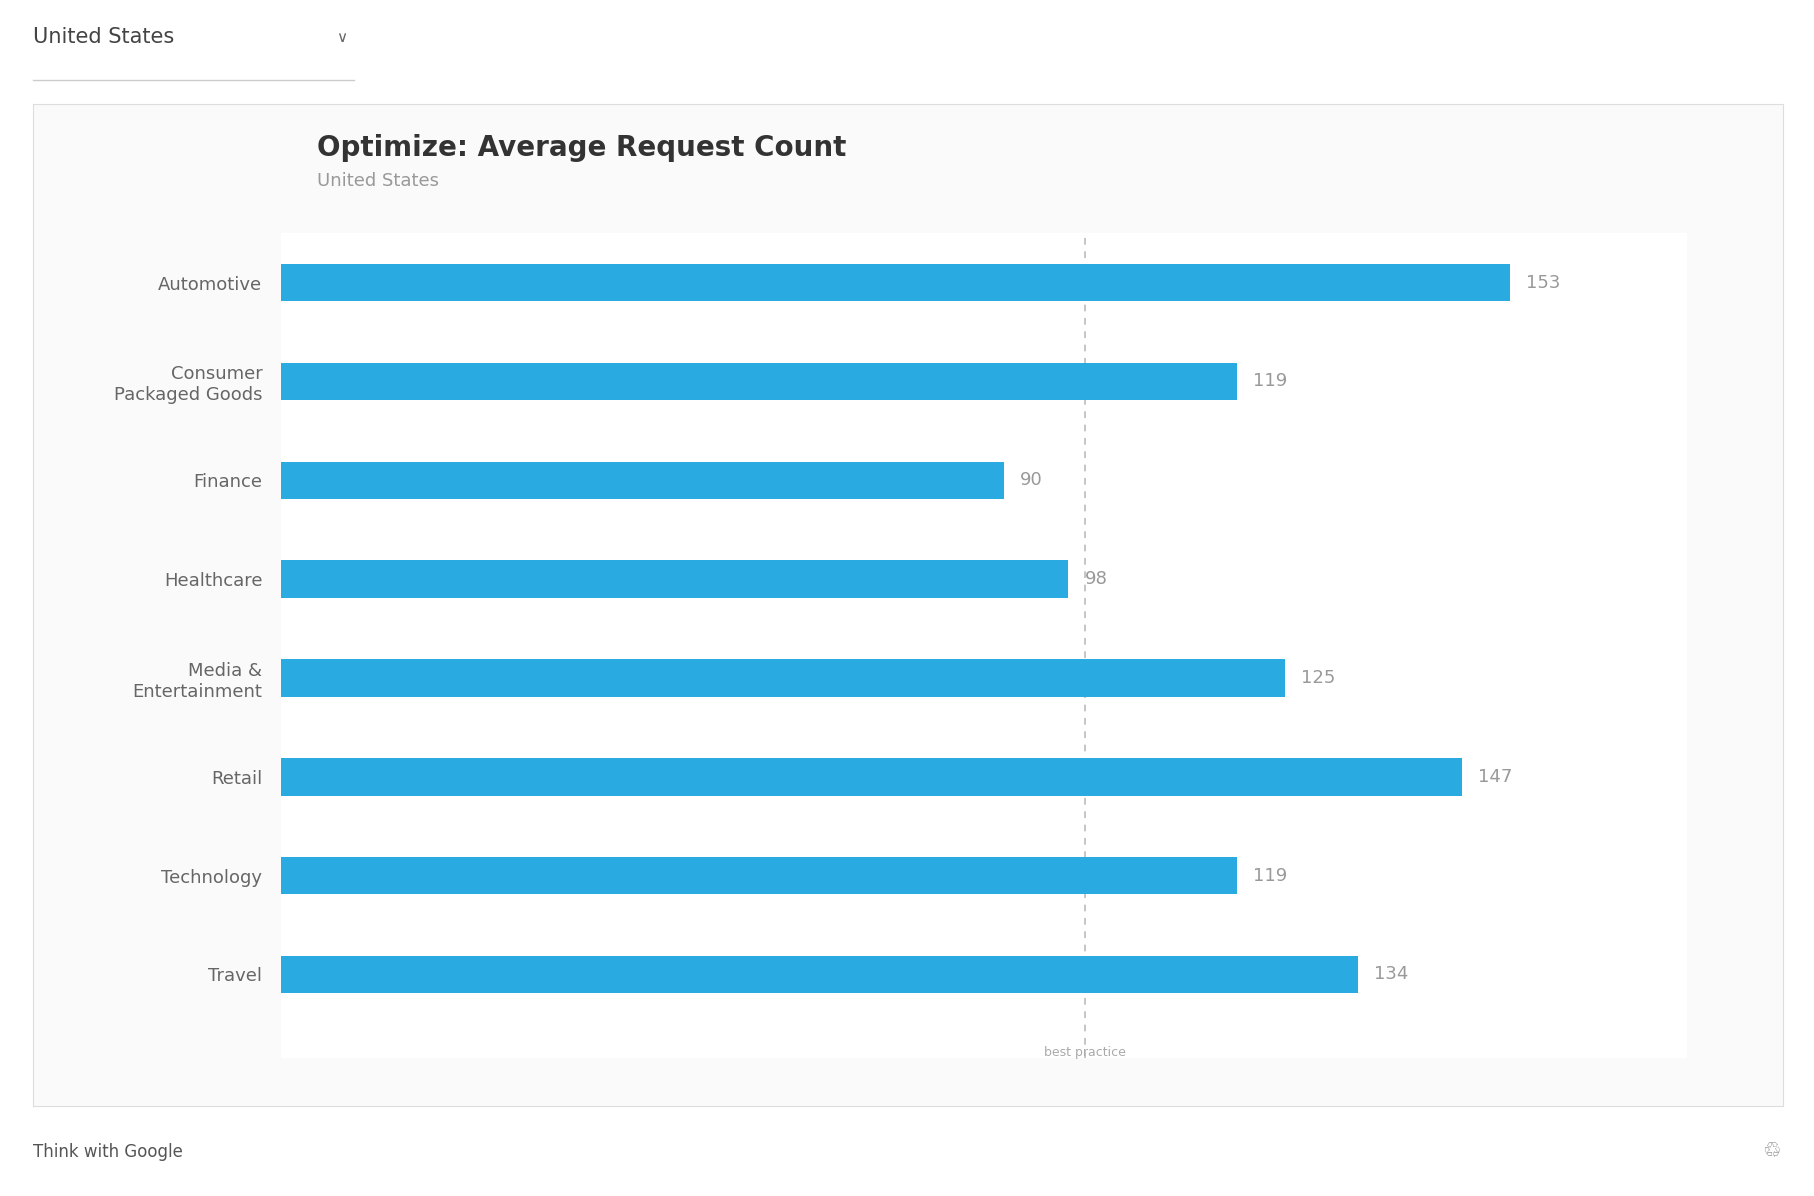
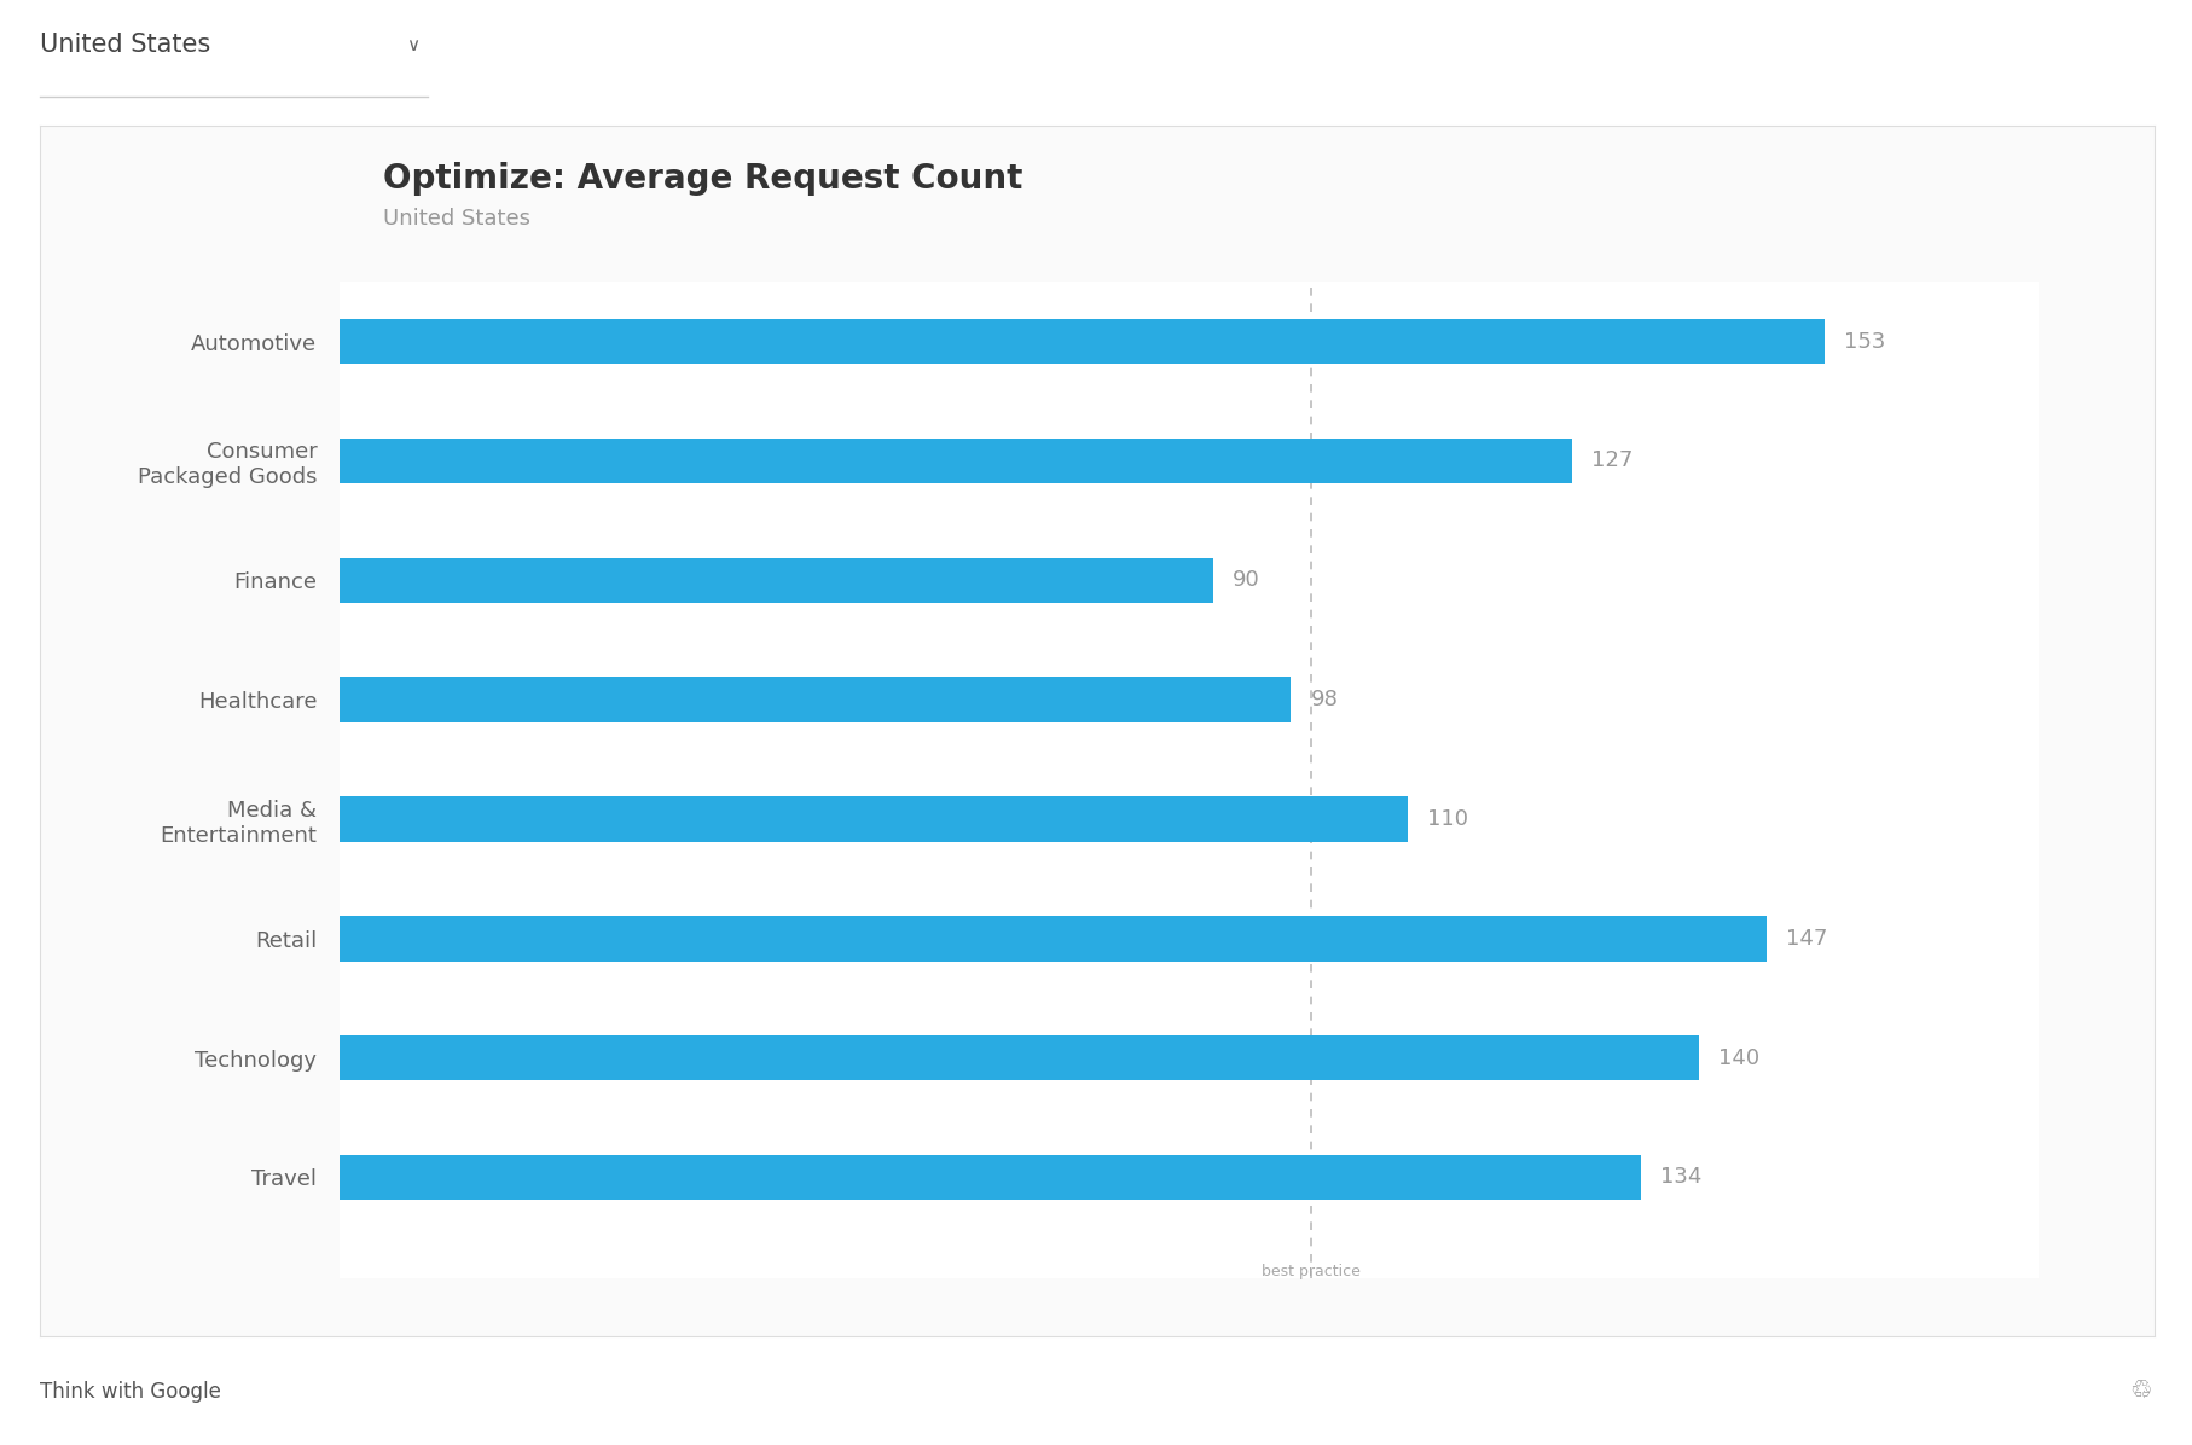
Consumer Packaged Goods: 119 -> 127
Media & Entertainment: 125 -> 110
Technology: 119 -> 140
